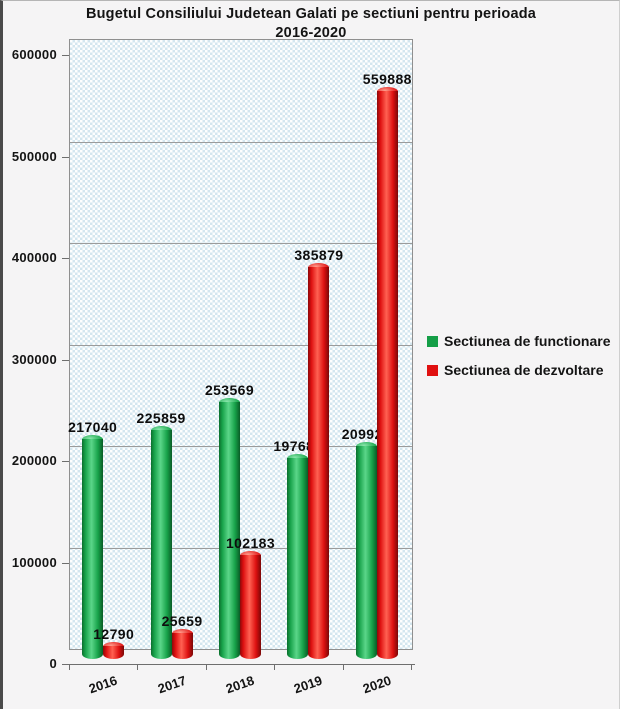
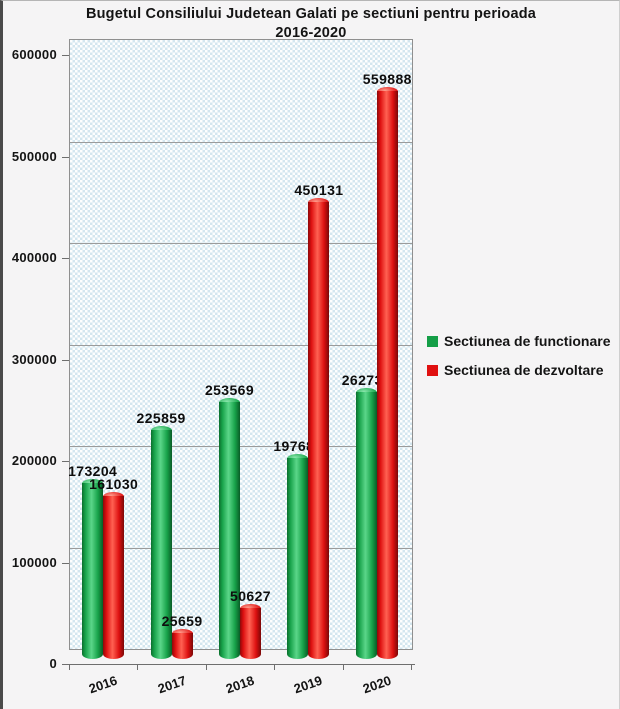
Sectiunea de functionare/2016: 217040 -> 173204
Sectiunea de dezvoltare/2016: 12790 -> 161030
Sectiunea de dezvoltare/2018: 102183 -> 50627
Sectiunea de dezvoltare/2019: 385879 -> 450131
Sectiunea de functionare/2020: 209924 -> 262731
